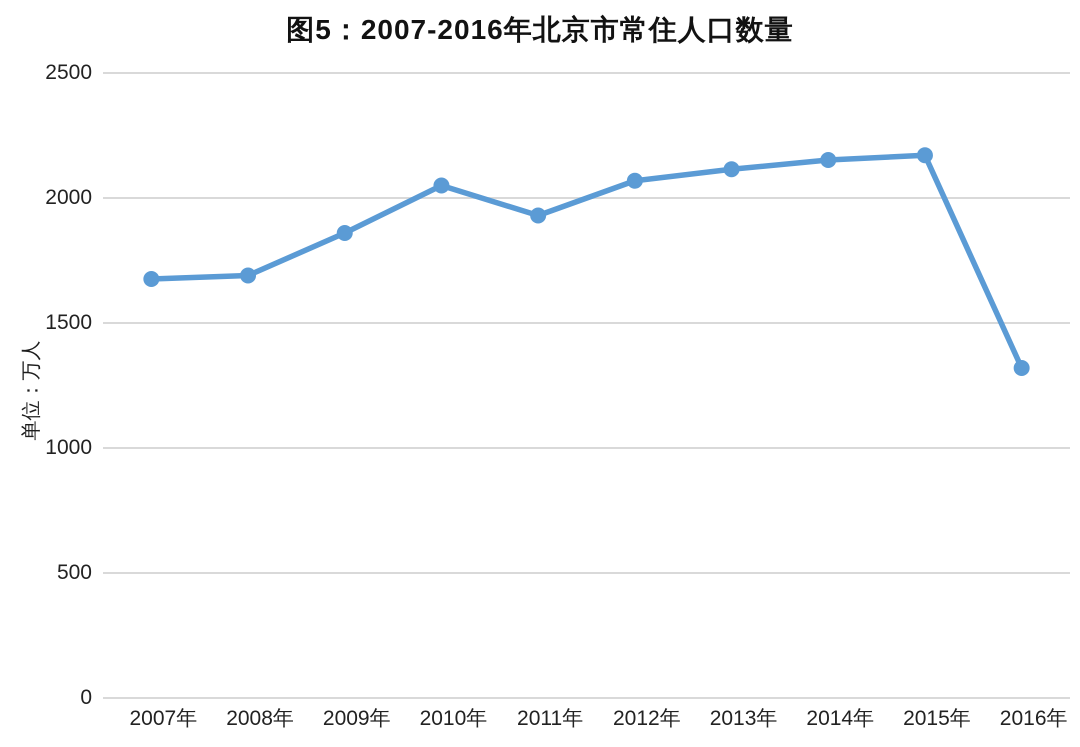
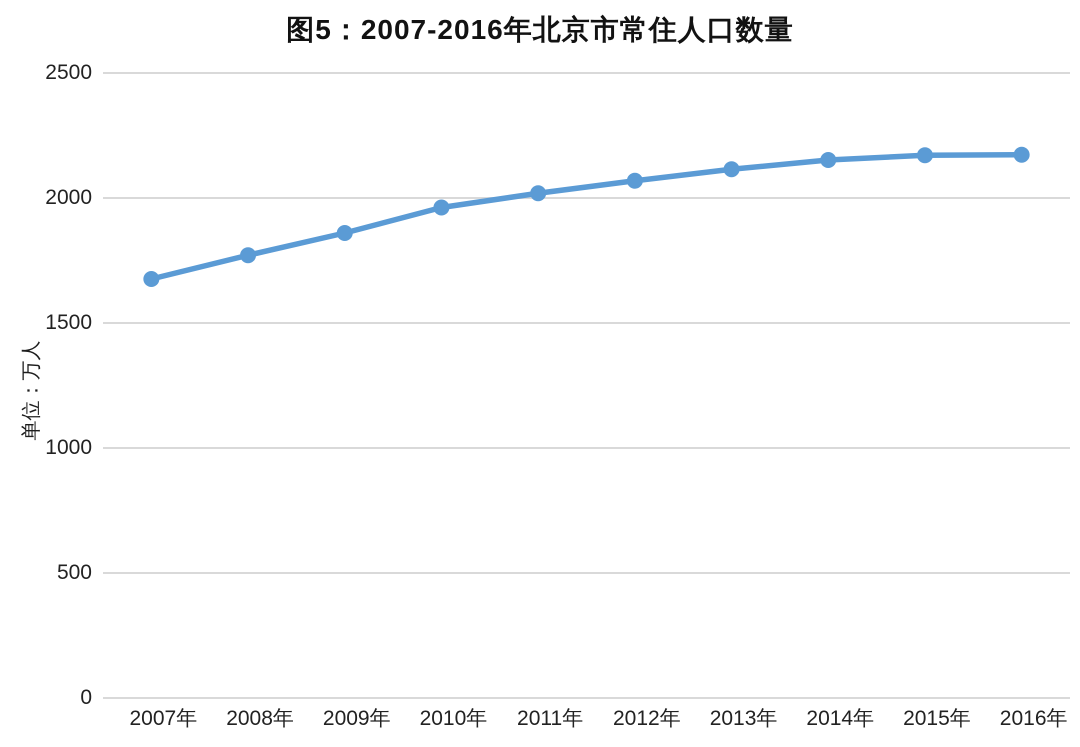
2008年: 1690 -> 1770
2010年: 2050 -> 1960
2011年: 1930 -> 2020
2016年: 1320 -> 2170
